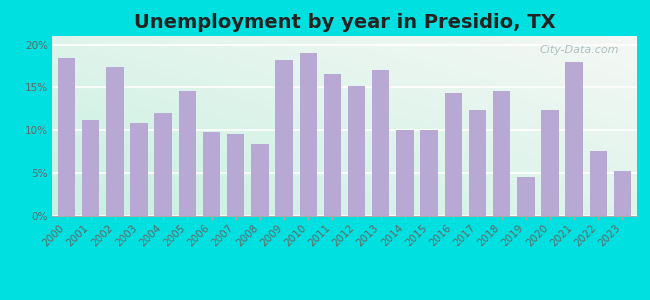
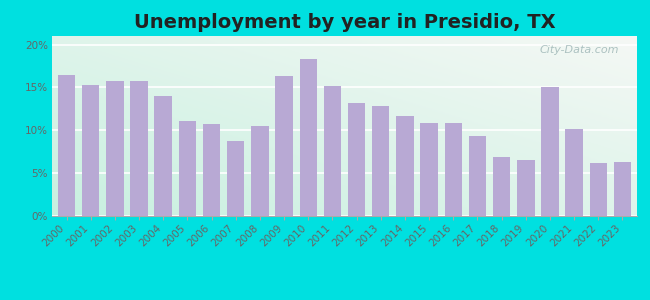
2000: 18.4% -> 16.5%
2001: 11.2% -> 15.3%
2002: 17.4% -> 15.7%
2003: 10.8% -> 15.7%
2004: 12.0% -> 14.0%
2005: 14.6% -> 11.1%
2006: 9.8% -> 10.7%
2007: 9.6% -> 8.8%
2008: 8.4% -> 10.5%
2009: 18.2% -> 16.3%
2010: 19.0% -> 18.3%
2011: 16.6% -> 15.2%
2012: 15.2% -> 13.2%
2013: 17.0% -> 12.8%
2014: 10.0% -> 11.7%
2015: 10.0% -> 10.8%
2016: 14.4% -> 10.9%
2017: 12.4% -> 9.3%
2018: 14.6% -> 6.9%
2019: 4.6% -> 6.5%
2020: 12.4% -> 15.0%
2021: 18.0% -> 10.2%
2022: 7.6% -> 6.2%
2023: 5.2% -> 6.3%
